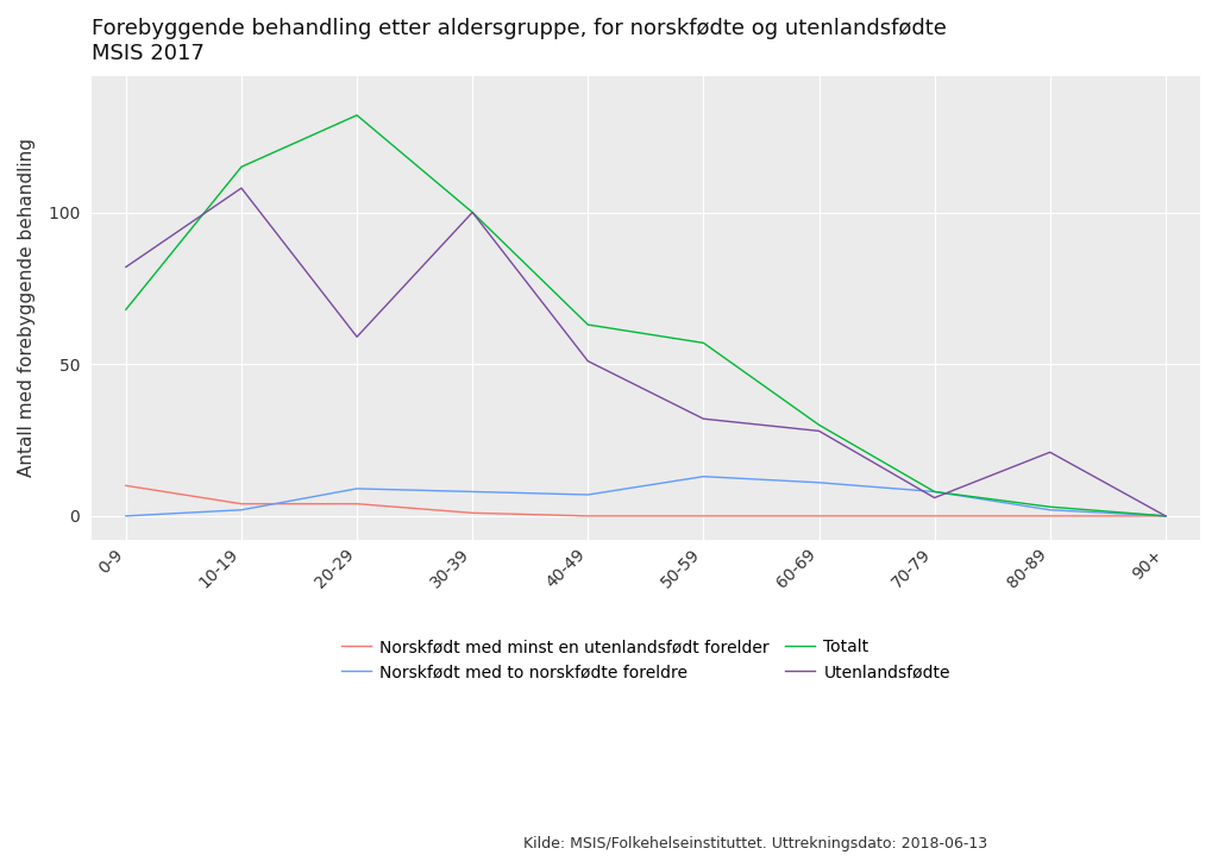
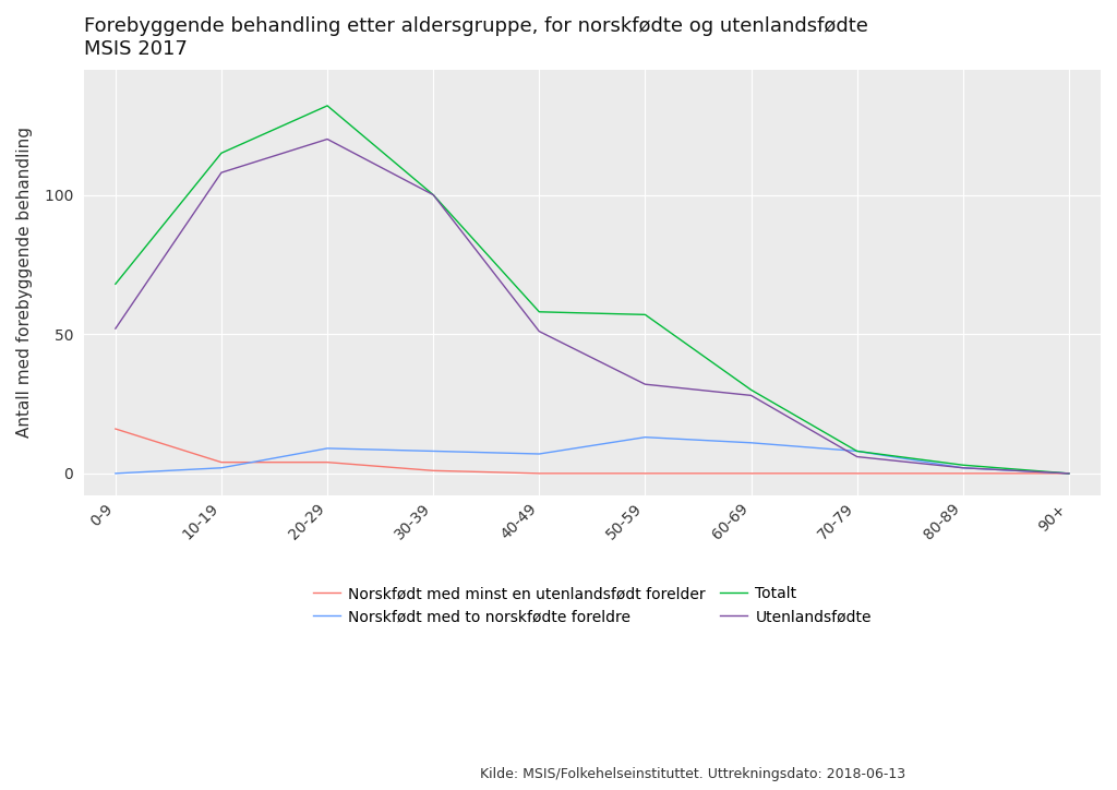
Norskfødt med minst en utenlandsfødt forelder/0-9: 10  -> 16 
Utenlandsfødte/0-9: 82  -> 52 
Utenlandsfødte/20-29: 59  -> 120 
Totalt/40-49: 63  -> 58 
Utenlandsfødte/80-89: 21  -> 2 
